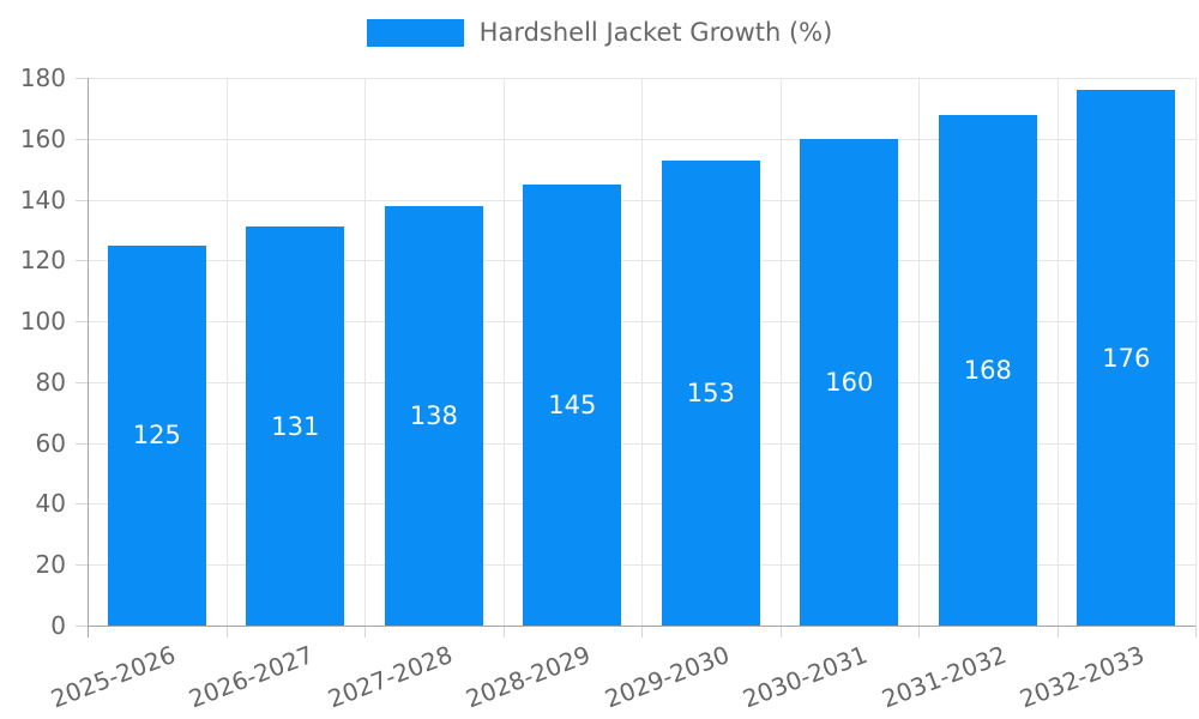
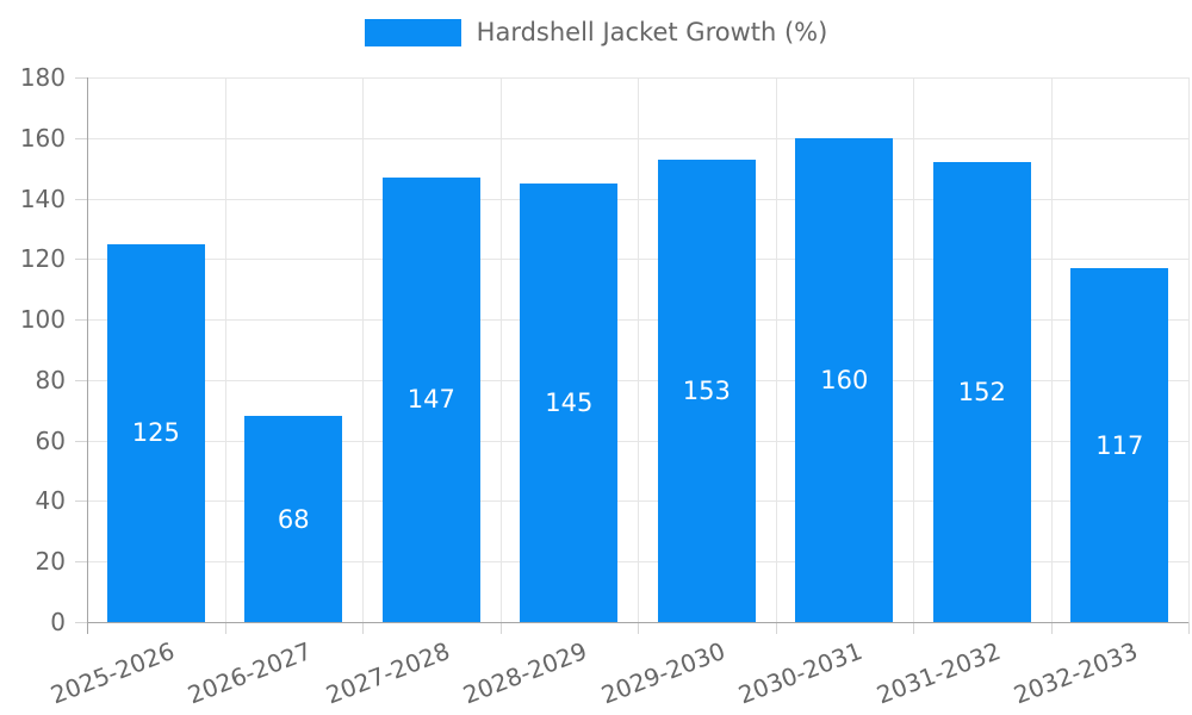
2026-2027: 131 -> 68
2027-2028: 138 -> 147
2031-2032: 168 -> 152
2032-2033: 176 -> 117
